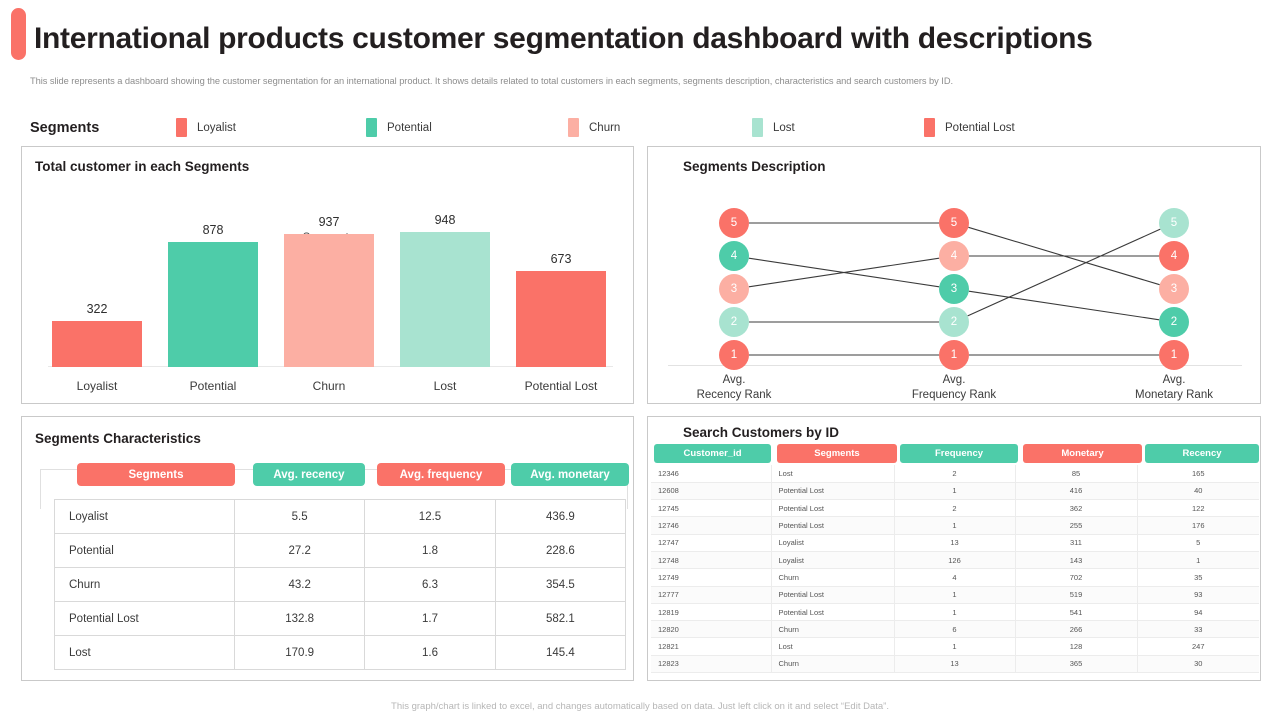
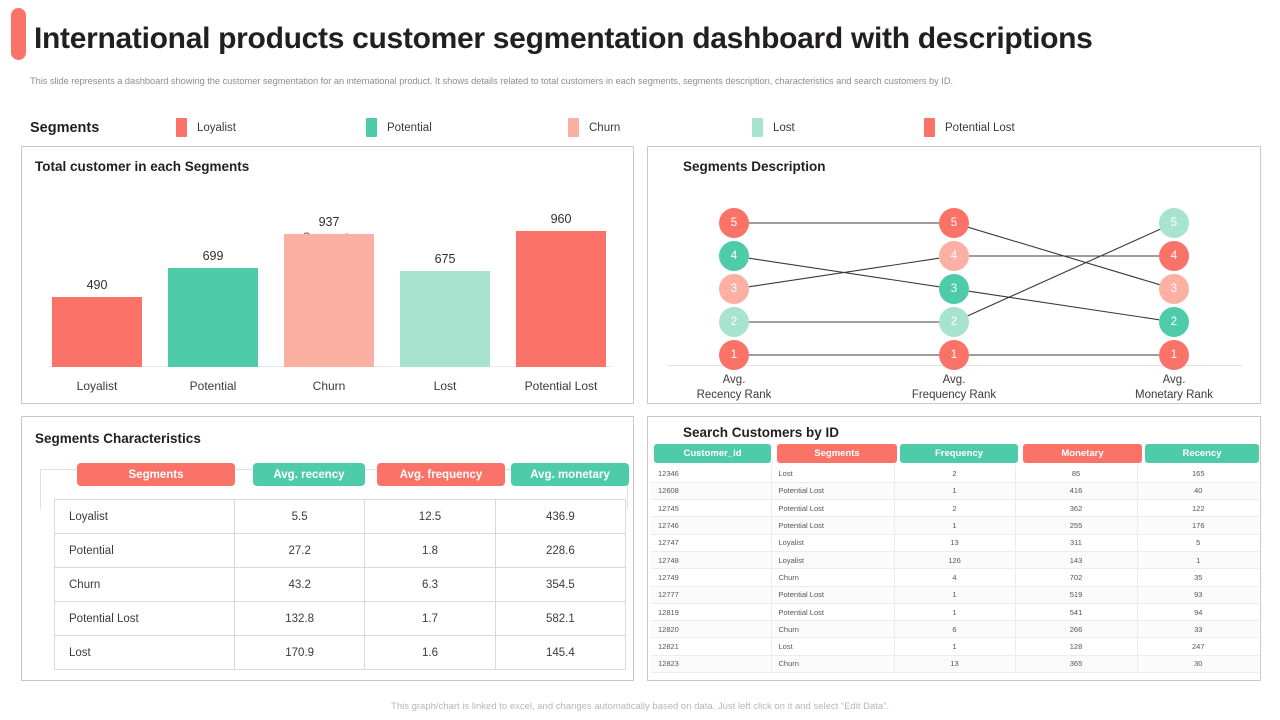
Total customer in each Segments/Loyalist: 322 -> 490
Total customer in each Segments/Potential: 878 -> 699
Total customer in each Segments/Lost: 948 -> 675
Total customer in each Segments/Potential Lost: 673 -> 960
